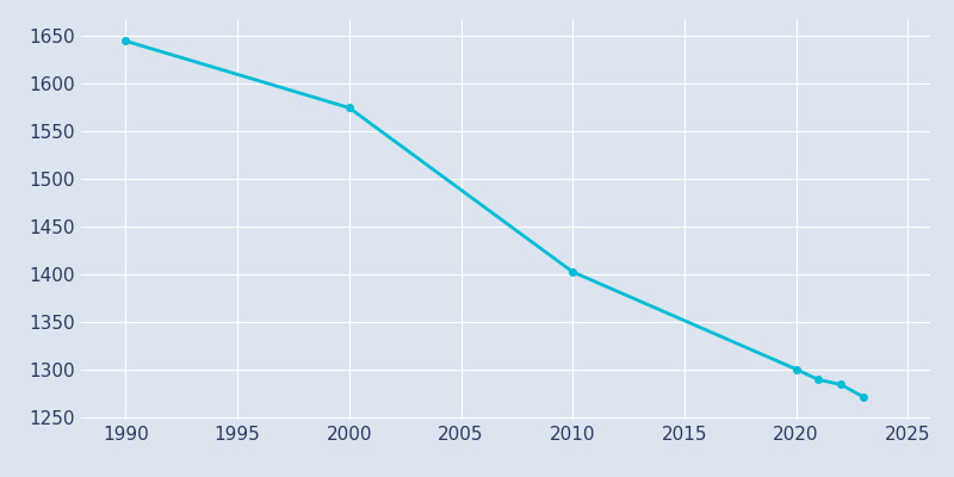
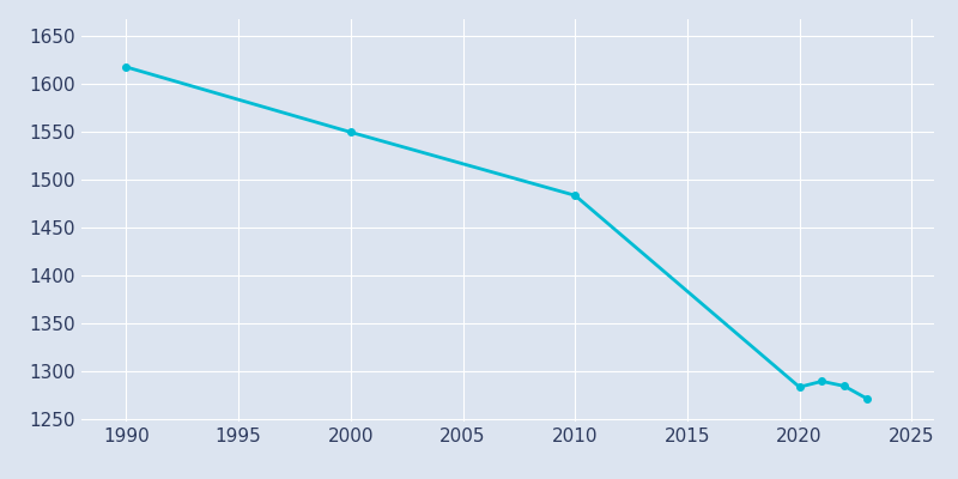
1990: 1645 -> 1618
2000: 1575 -> 1550
2010: 1403 -> 1484
2020: 1301 -> 1284
